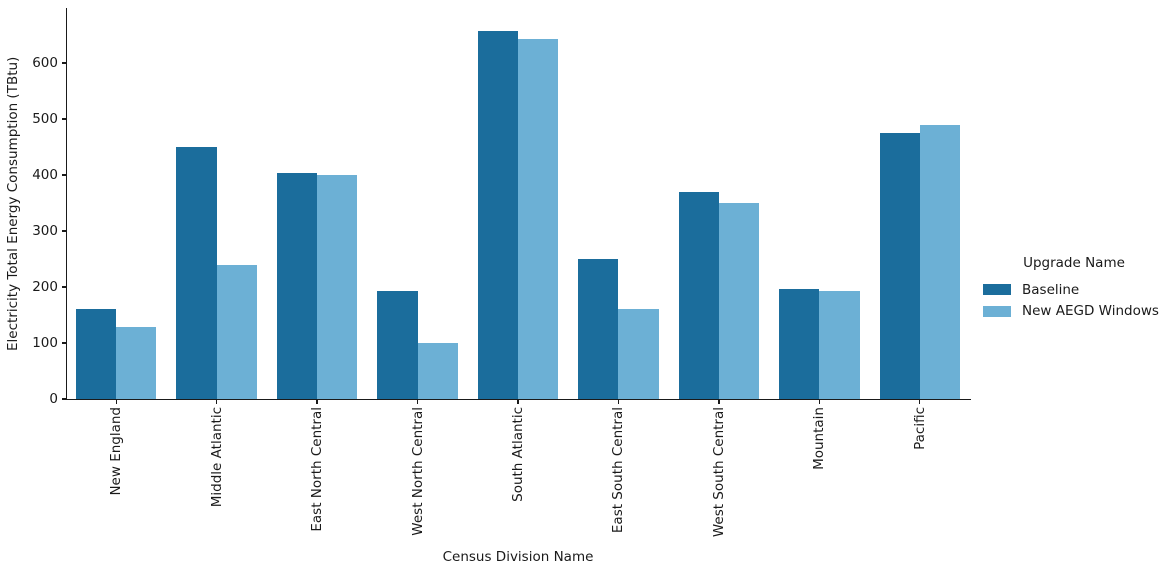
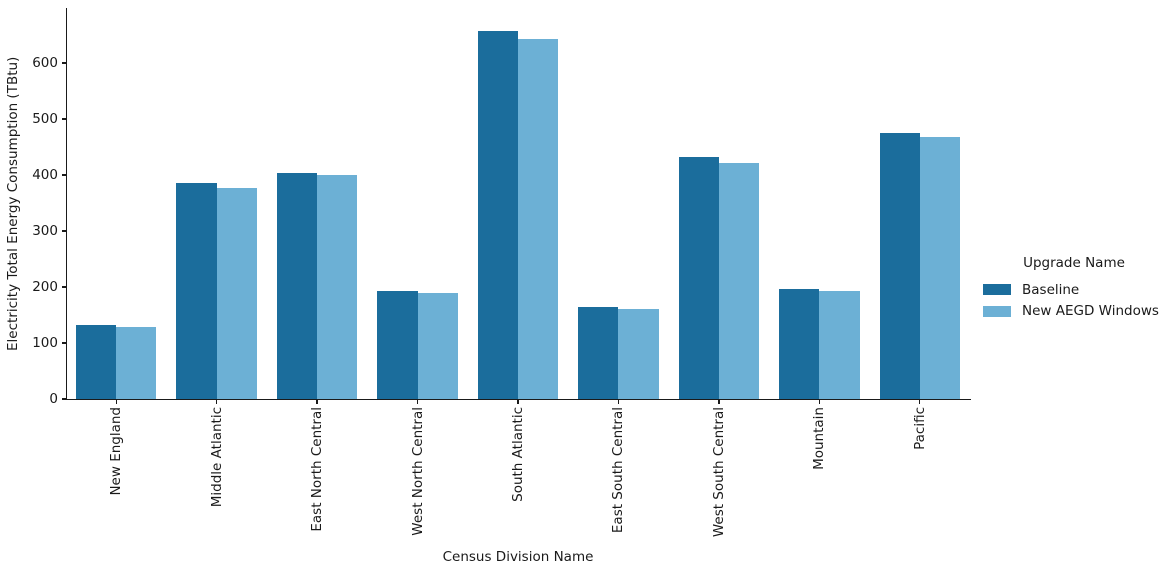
Baseline/New England: 160 -> 130
Baseline/Middle Atlantic: 450 -> 380
New AEGD Windows/Middle Atlantic: 240 -> 380
New AEGD Windows/West North Central: 100 -> 190
Baseline/East South Central: 250 -> 160
Baseline/West South Central: 370 -> 430
New AEGD Windows/West South Central: 350 -> 420
New AEGD Windows/Pacific: 490 -> 470
